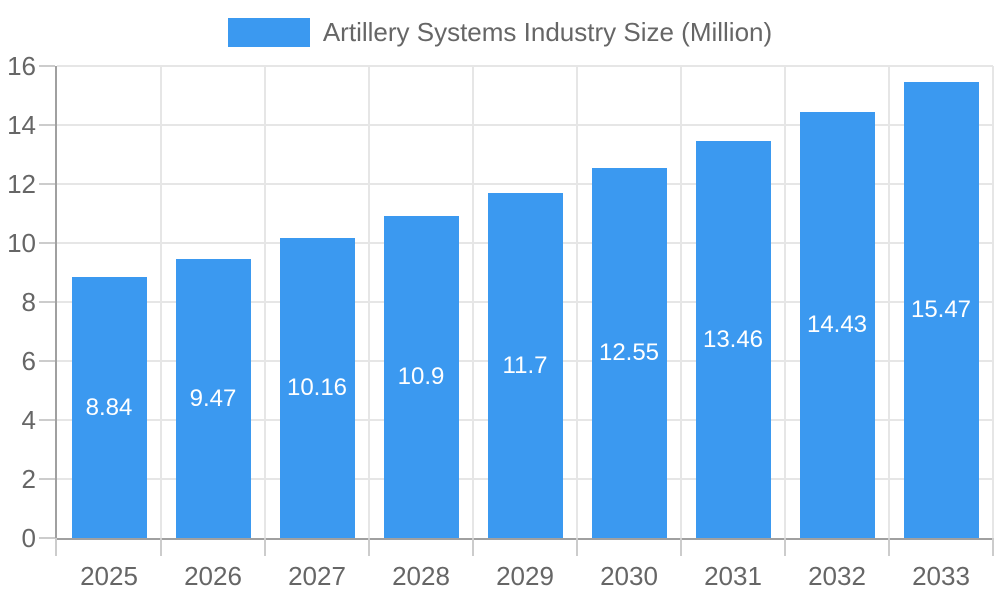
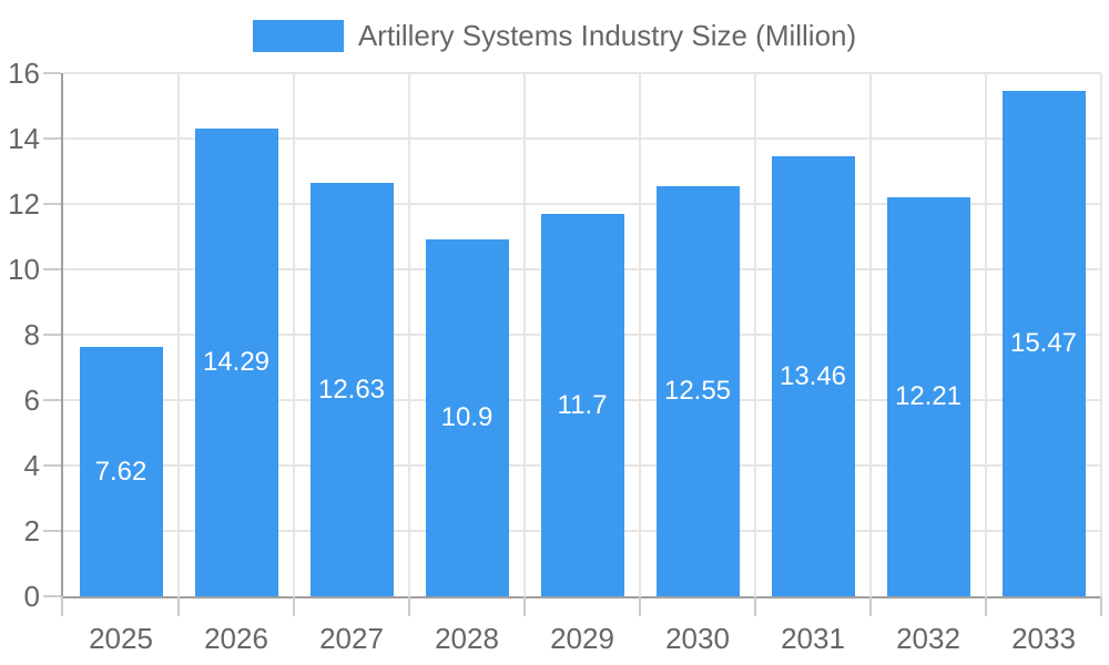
2025: 8.84 -> 7.62
2026: 9.47 -> 14.29
2027: 10.16 -> 12.63
2032: 14.43 -> 12.21
